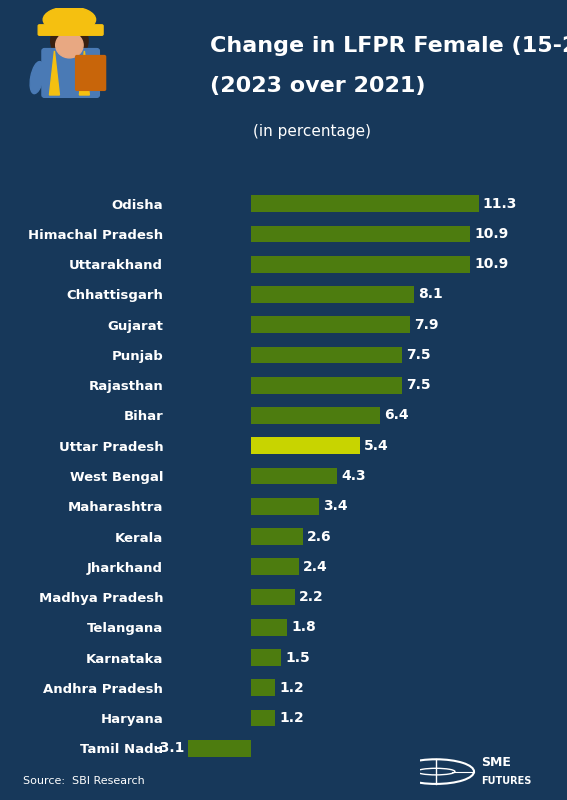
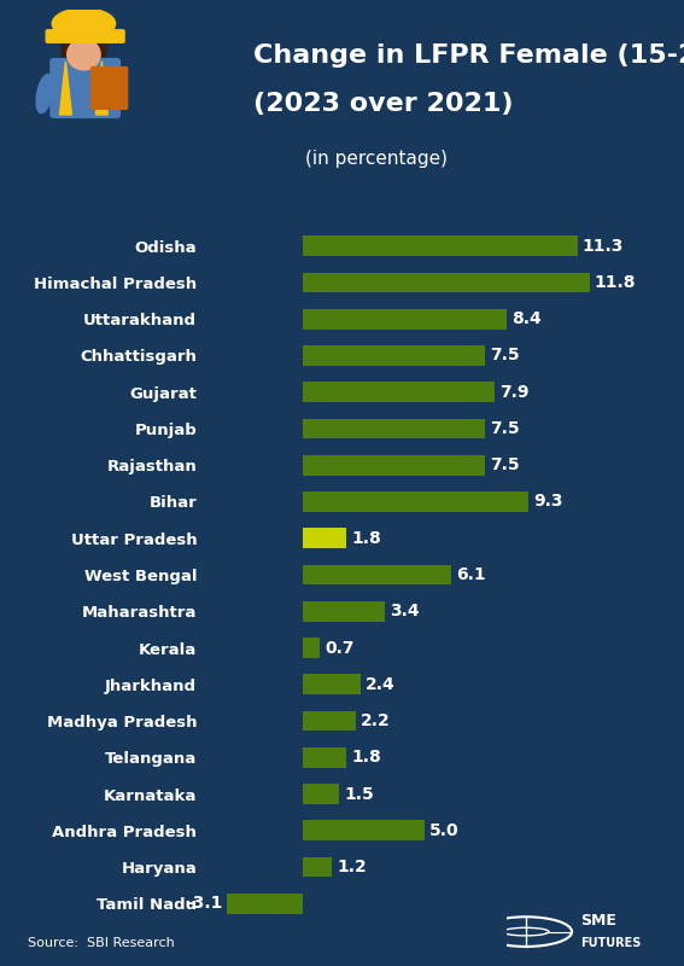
Himachal Pradesh: 10.9 -> 11.8
Uttarakhand: 10.9 -> 8.4
Chhattisgarh: 8.1 -> 7.5
Bihar: 6.4 -> 9.3
Uttar Pradesh: 5.4 -> 1.8
West Bengal: 4.3 -> 6.1
Kerala: 2.6 -> 0.7
Andhra Pradesh: 1.2 -> 5.0
